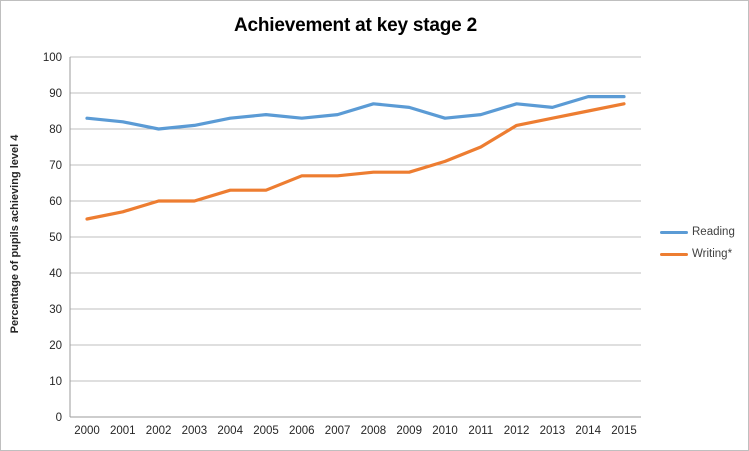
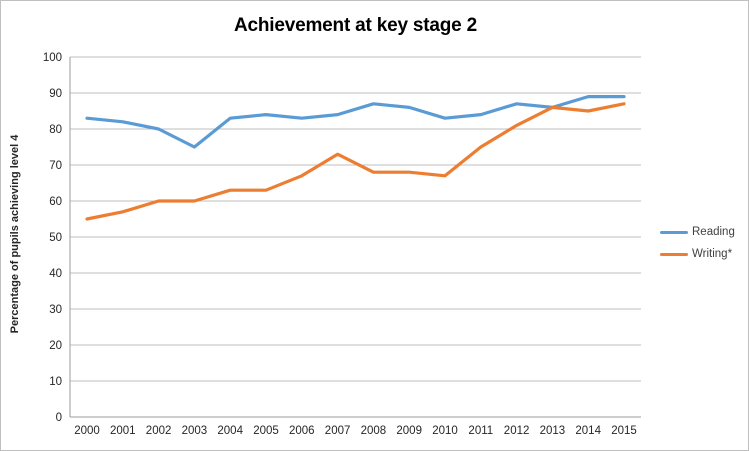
Reading/2003: 81 -> 75
Writing*/2007: 67 -> 73
Writing*/2010: 71 -> 67
Writing*/2013: 83 -> 86
